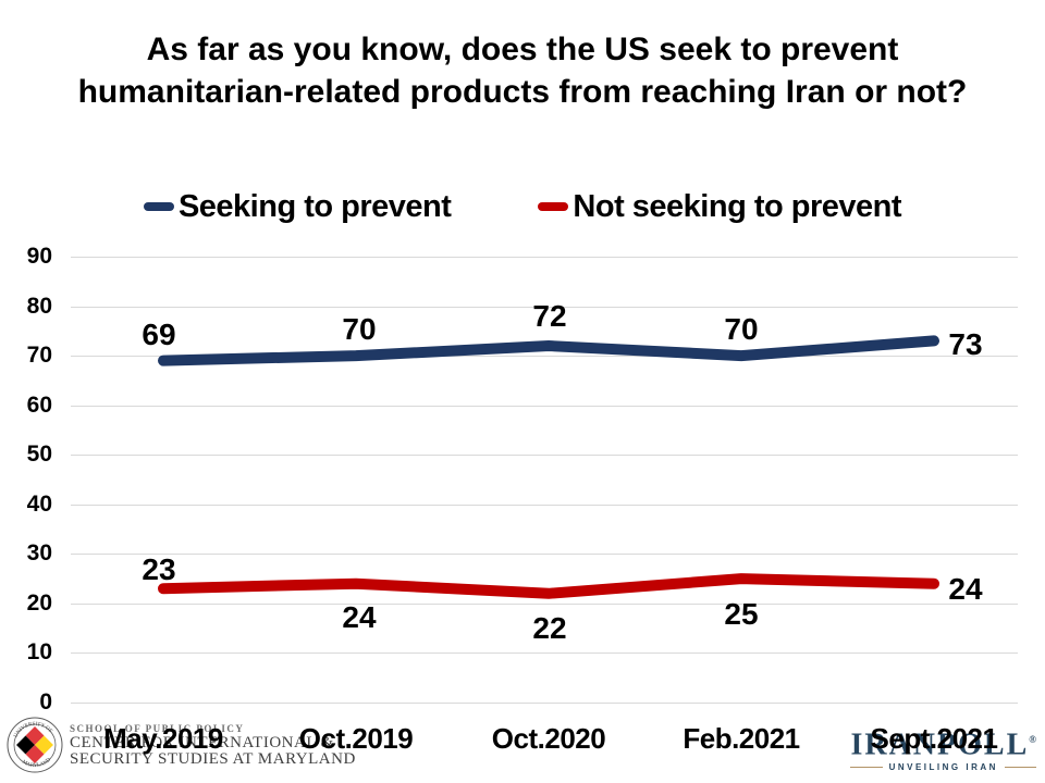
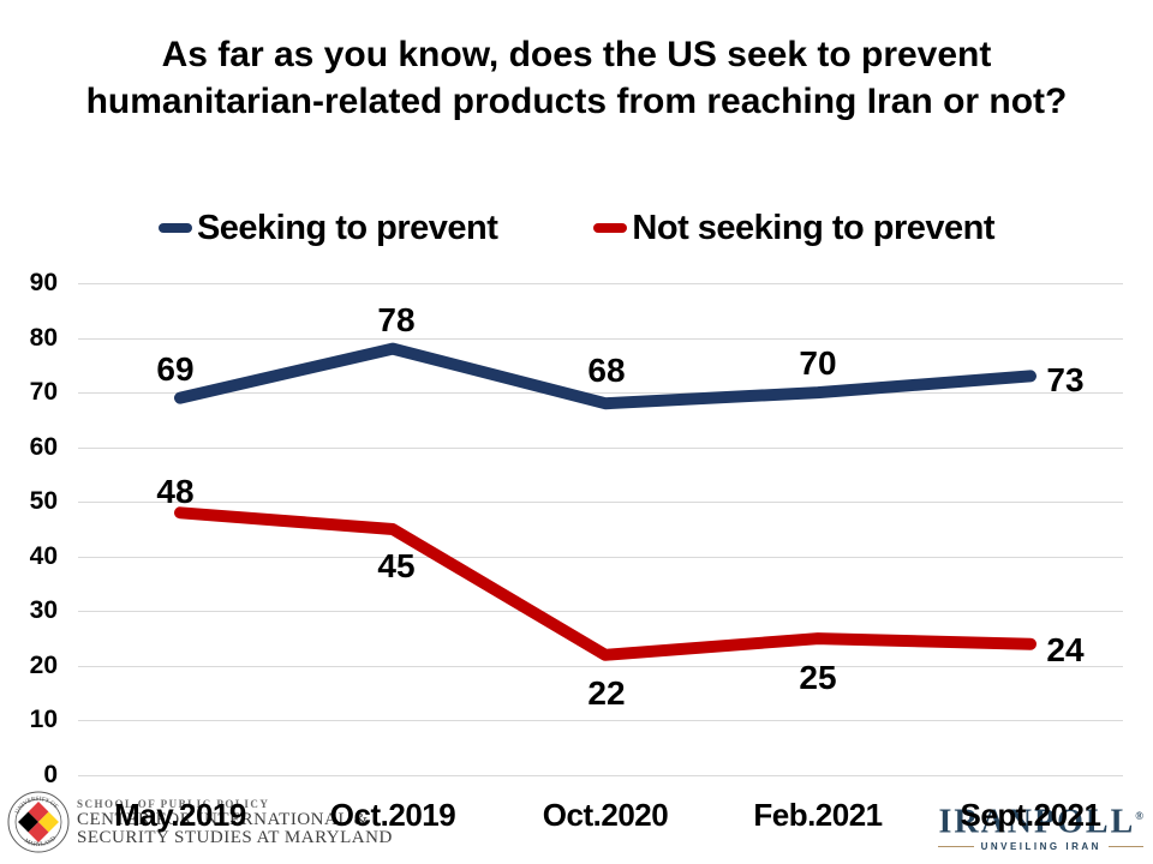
Not seeking to prevent/May.2019: 23 -> 48
Seeking to prevent/Oct.2019: 70 -> 78
Not seeking to prevent/Oct.2019: 24 -> 45
Seeking to prevent/Oct.2020: 72 -> 68
